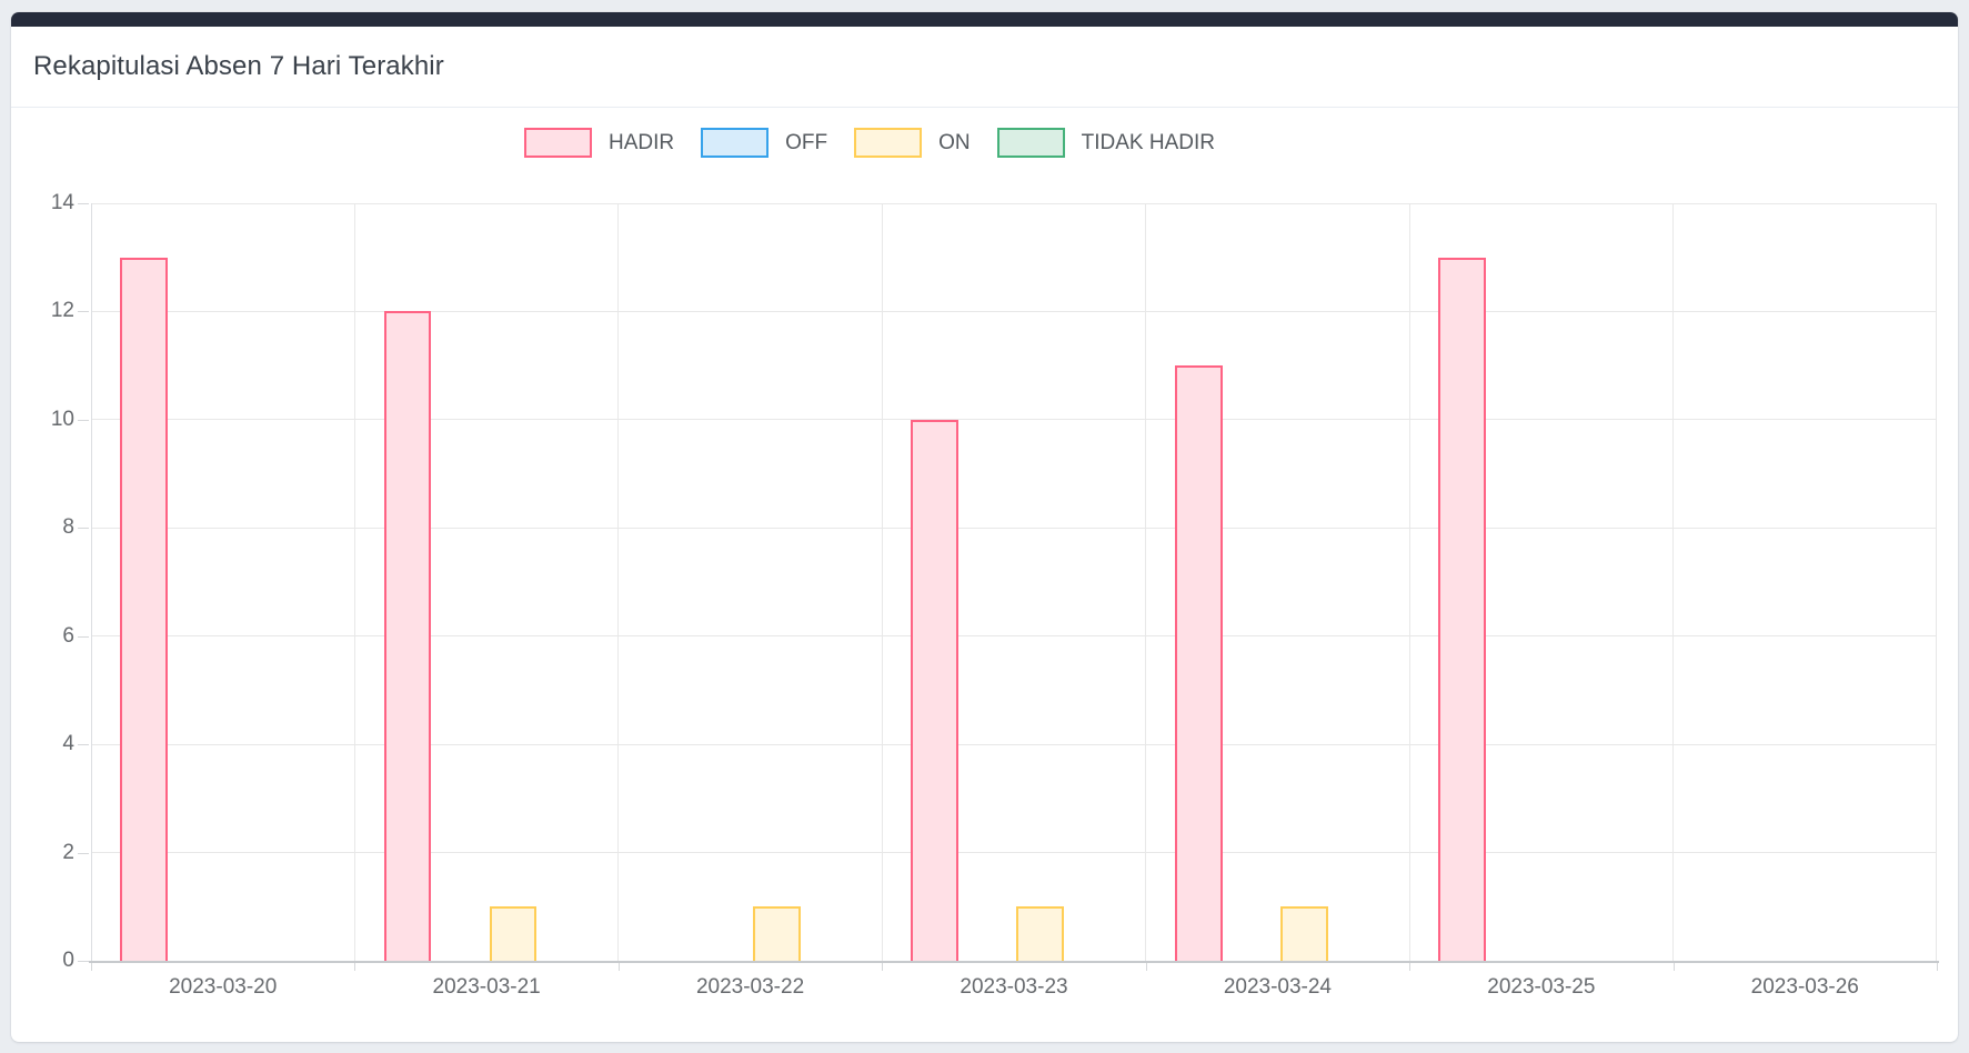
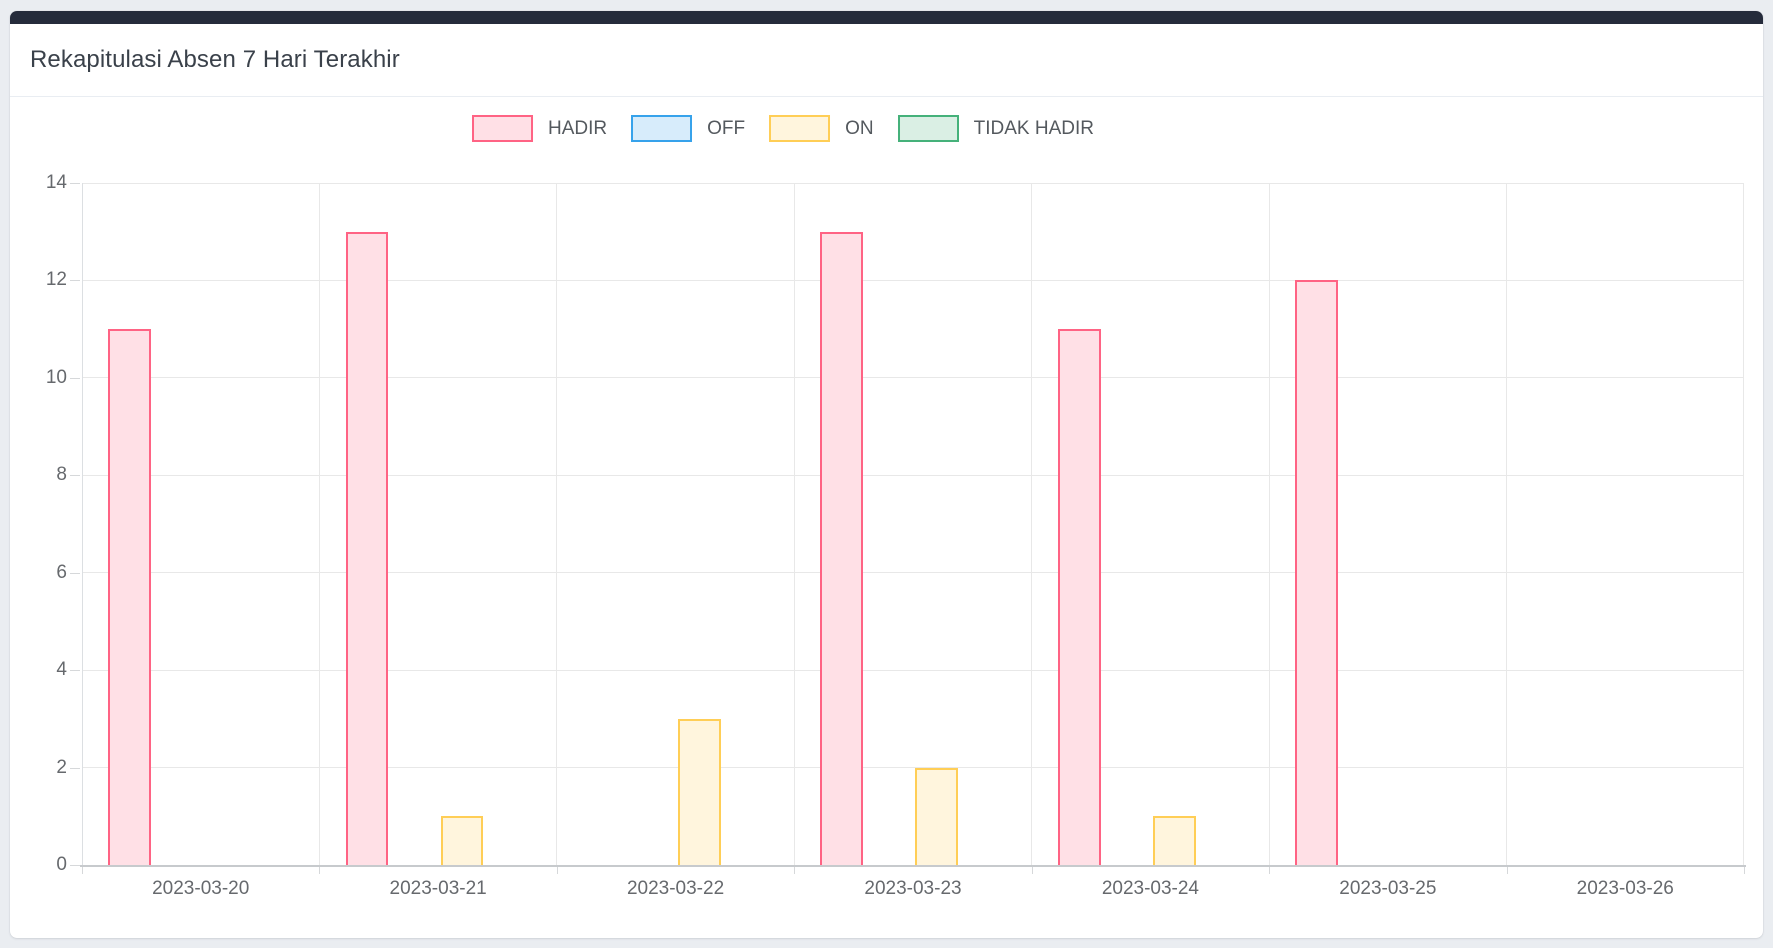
HADIR/2023-03-20: 13 -> 11
HADIR/2023-03-21: 12 -> 13
ON/2023-03-22: 1 -> 3
HADIR/2023-03-23: 10 -> 13
ON/2023-03-23: 1 -> 2
HADIR/2023-03-25: 13 -> 12
